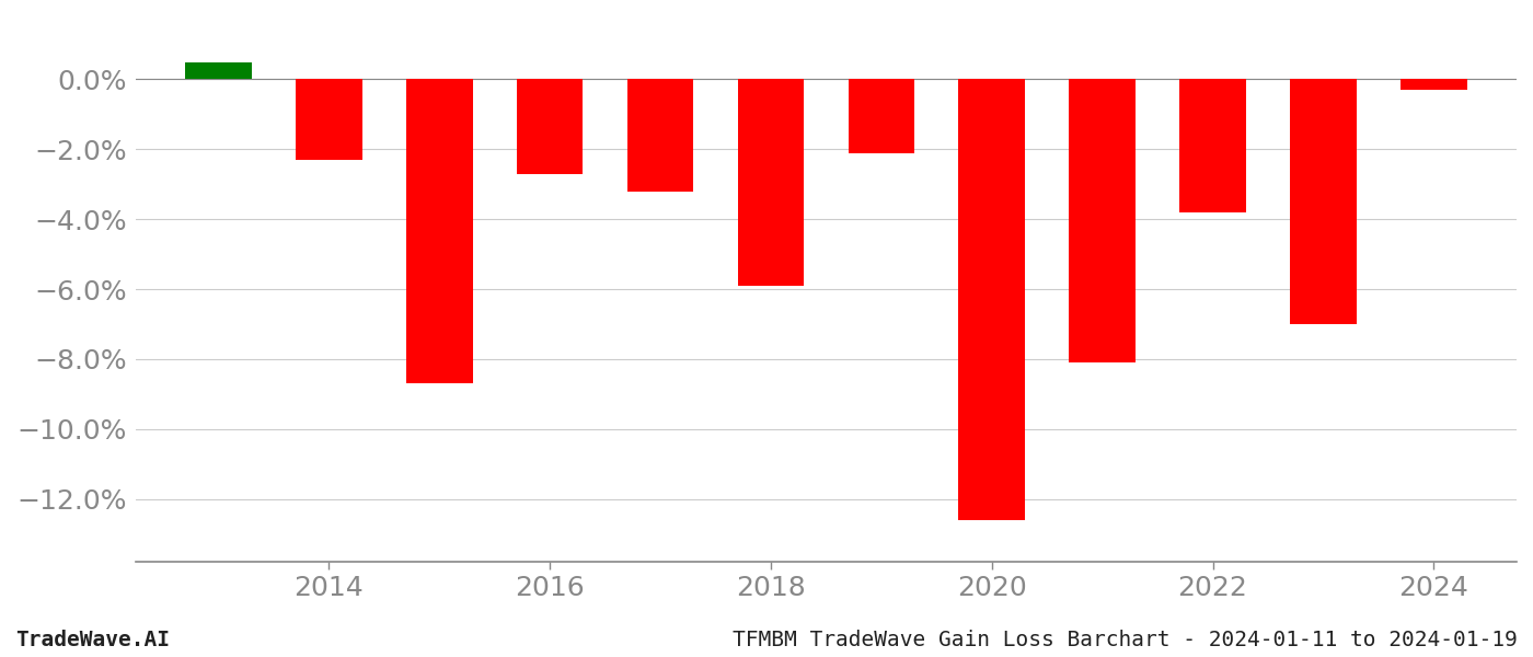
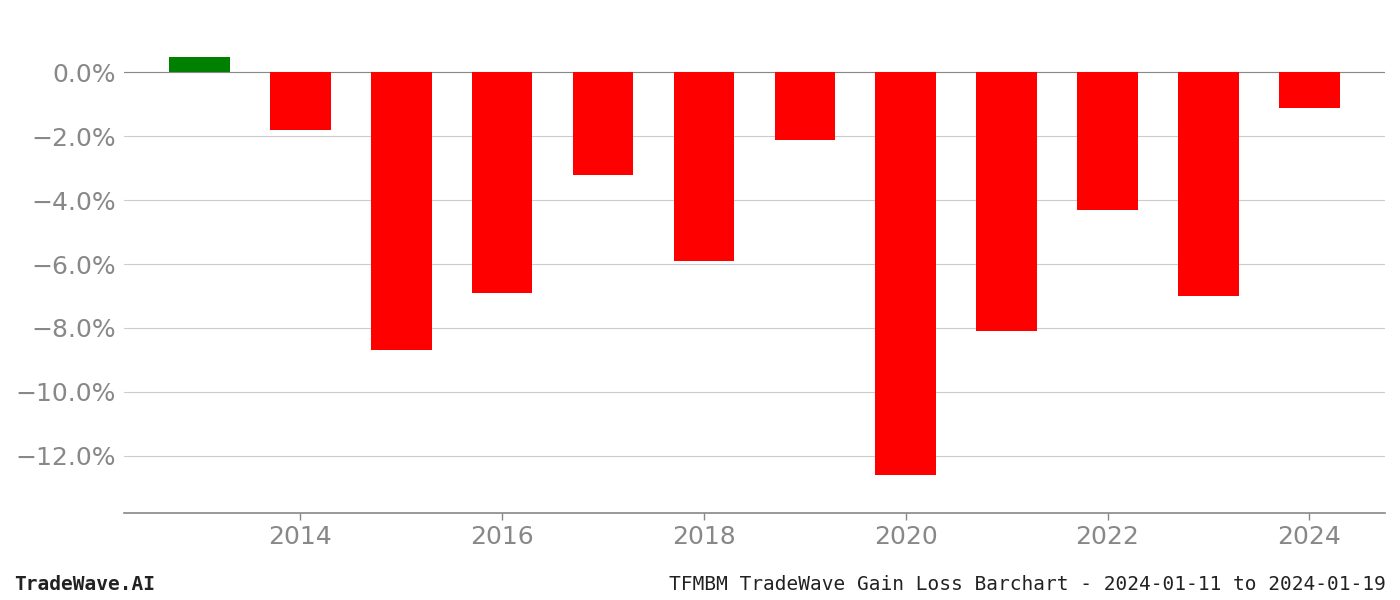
2014: -2.3% -> -1.8%
2016: -2.7% -> -6.9%
2022: -3.8% -> -4.3%
2024: -0.3% -> -1.1%
